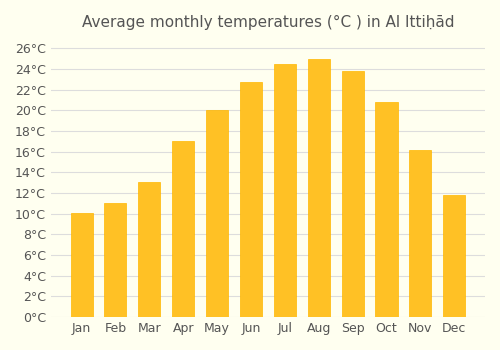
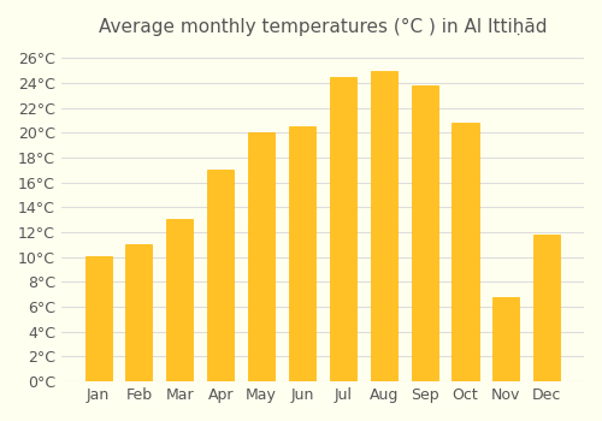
Jun: 22.8°C -> 20.5°C
Nov: 16.2°C -> 6.8°C
